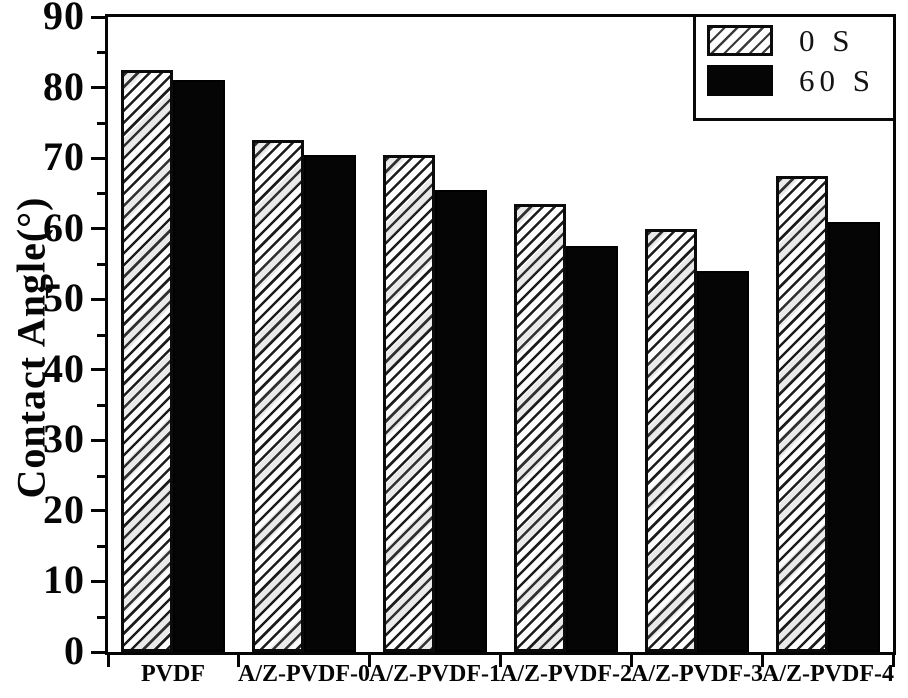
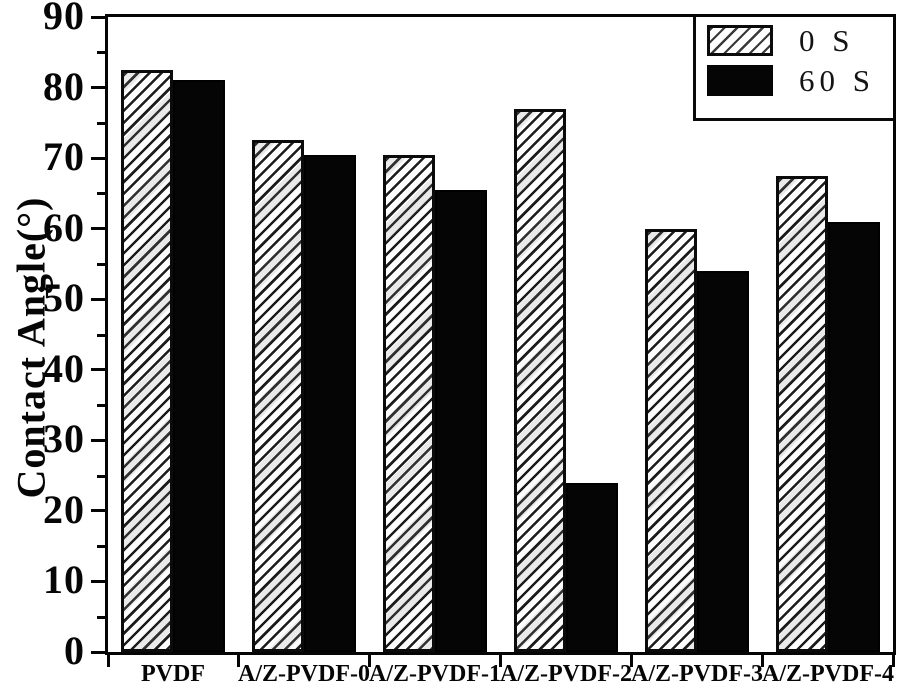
0 S/A/Z-PVDF-2: 64 -> 77
60 S/A/Z-PVDF-2: 58 -> 24
